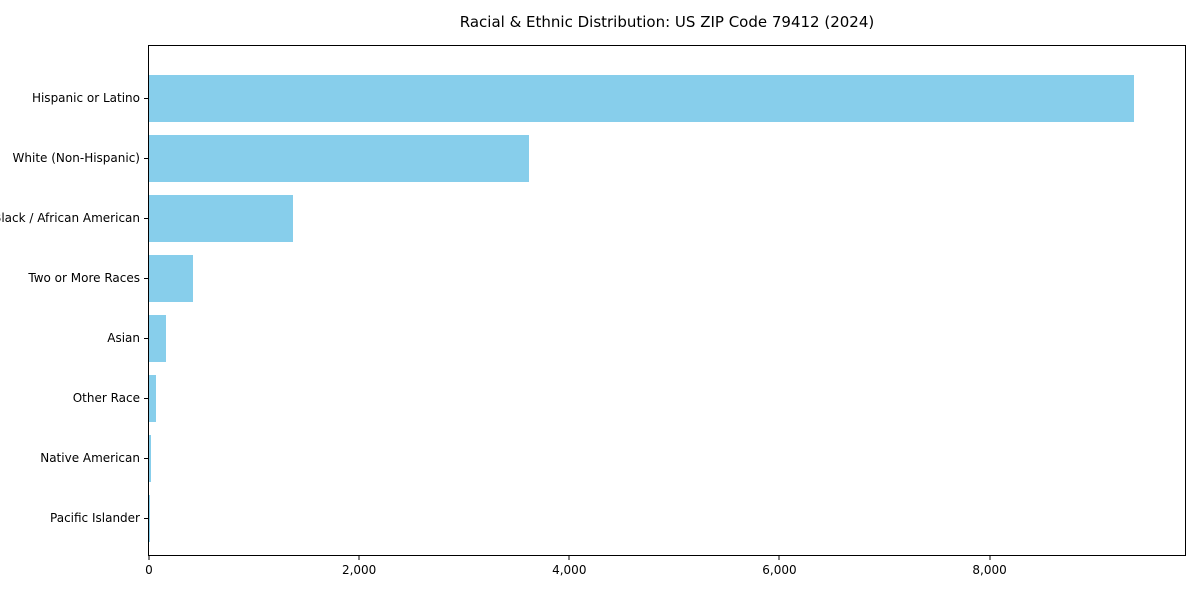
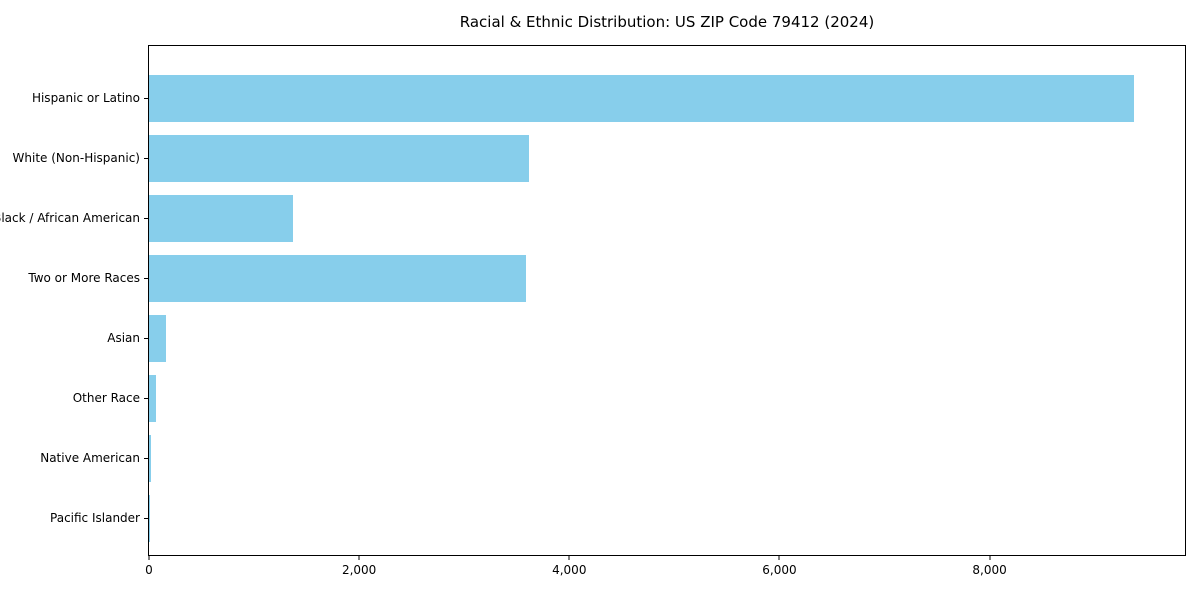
Two or More Races: 420 -> 3590
